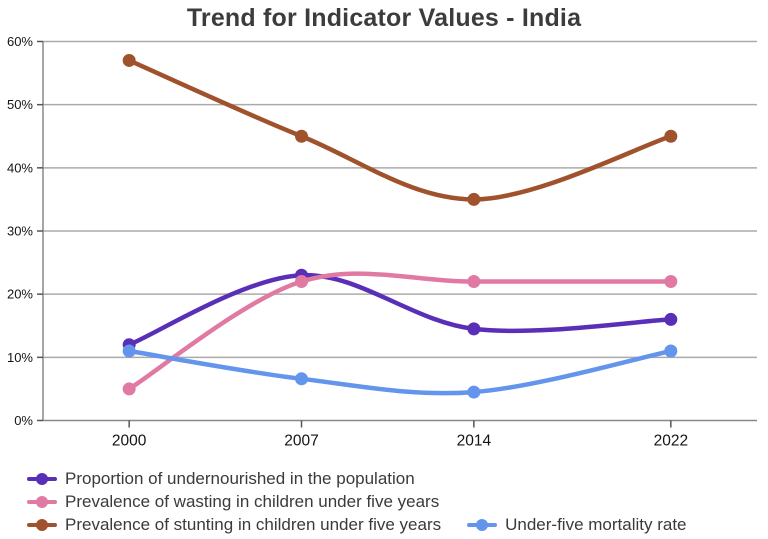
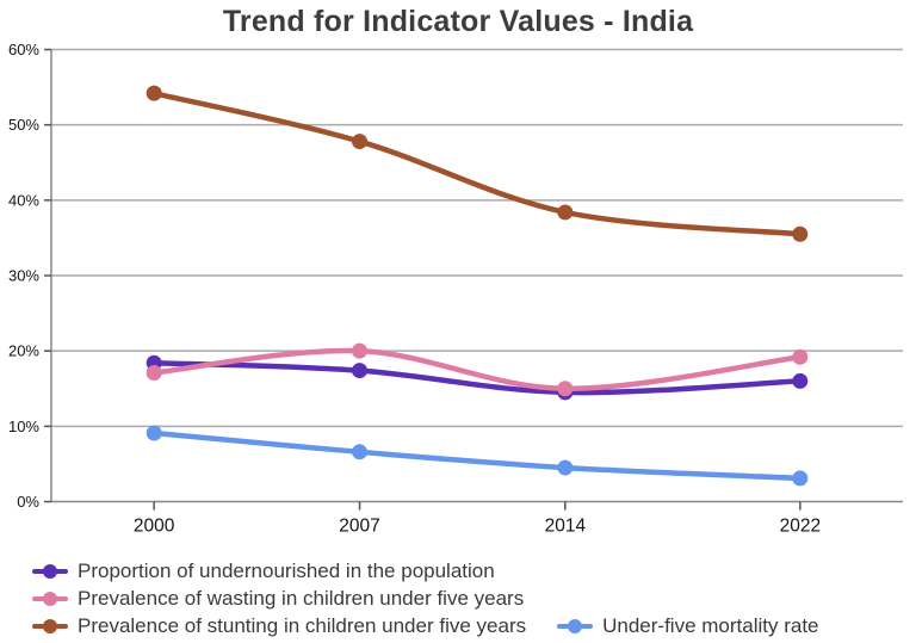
Proportion of undernourished in the population/2000: 12% -> 18%
Prevalence of wasting in children under five years/2000: 5% -> 17%
Prevalence of stunting in children under five years/2000: 57% -> 54%
Under-five mortality rate/2000: 11% -> 9%
Proportion of undernourished in the population/2007: 23% -> 17%
Prevalence of wasting in children under five years/2007: 22% -> 20%
Prevalence of stunting in children under five years/2007: 45% -> 48%
Prevalence of wasting in children under five years/2014: 22% -> 15%
Prevalence of stunting in children under five years/2014: 35% -> 38%
Prevalence of wasting in children under five years/2022: 22% -> 19%
Prevalence of stunting in children under five years/2022: 45% -> 36%
Under-five mortality rate/2022: 11% -> 3%
